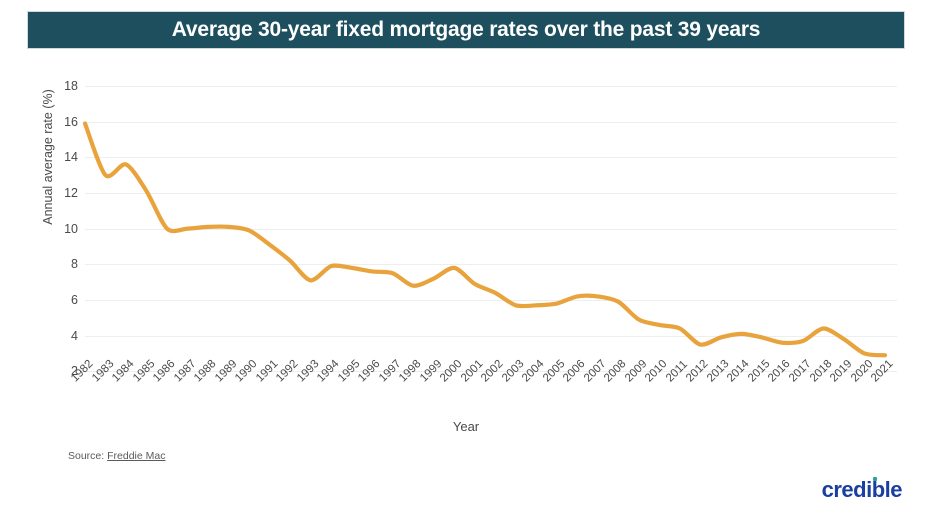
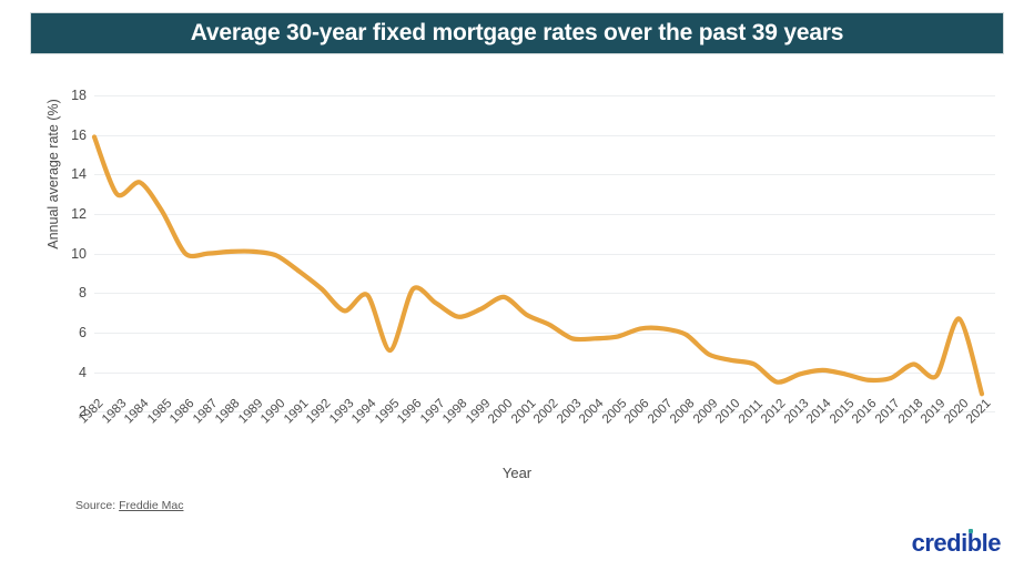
1995: 7.8 -> 5.1
1996: 7.6 -> 8.2
2020: 3.0 -> 6.7
